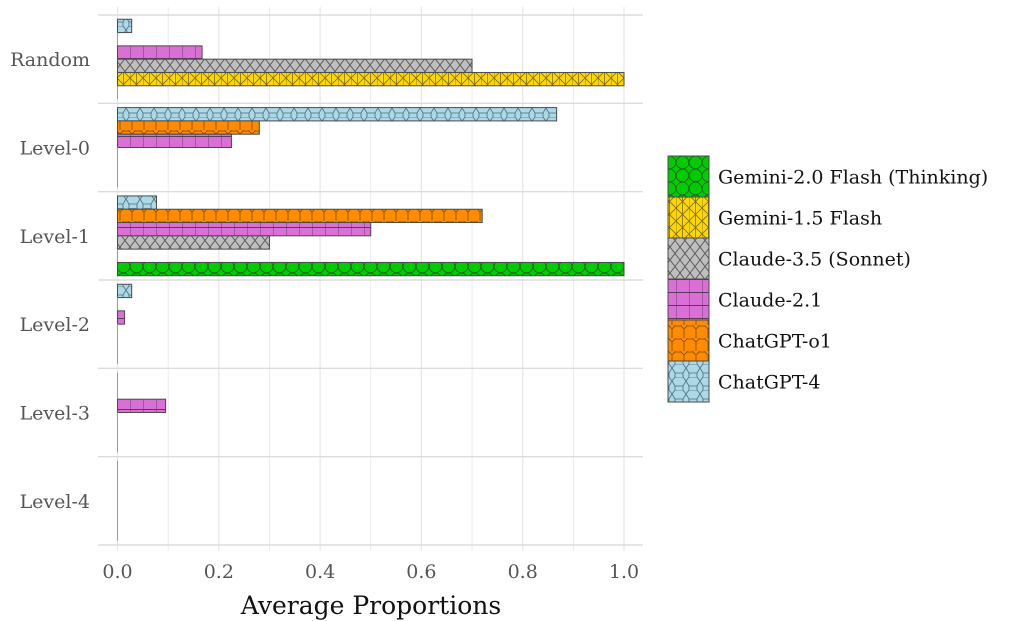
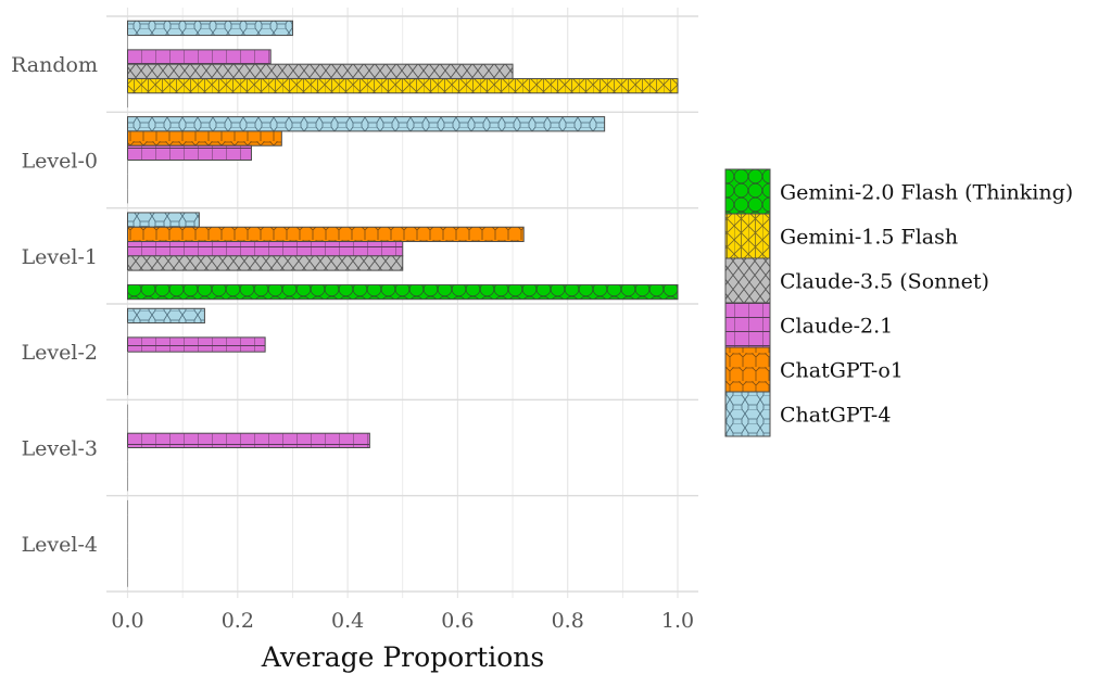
ChatGPT-4/Random: 0.03 -> 0.30
Claude-2.1/Random: 0.17 -> 0.26
ChatGPT-4/Level-1: 0.08 -> 0.13
Claude-3.5 (Sonnet)/Level-1: 0.3 -> 0.5
ChatGPT-4/Level-2: 0.03 -> 0.14
Claude-2.1/Level-2: 0.01 -> 0.25
Claude-2.1/Level-3: 0.10 -> 0.44
